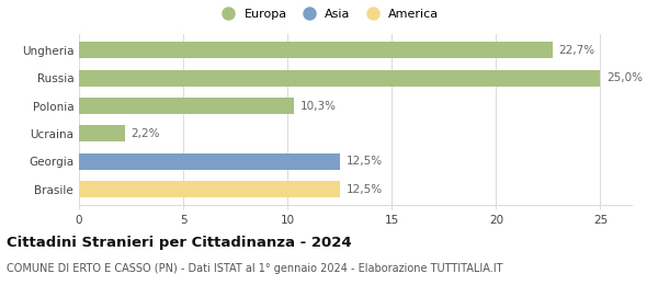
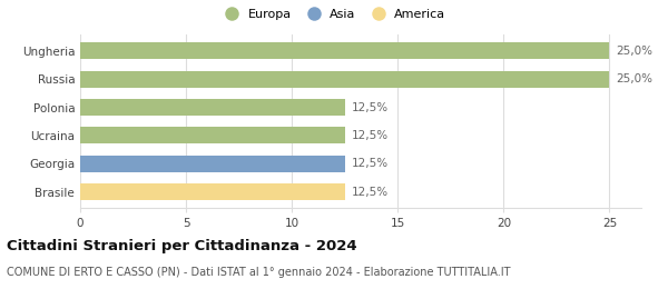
Ungheria: 22,7% -> 25,0%
Polonia: 10,3% -> 12,5%
Ucraina: 2,2% -> 12,5%
